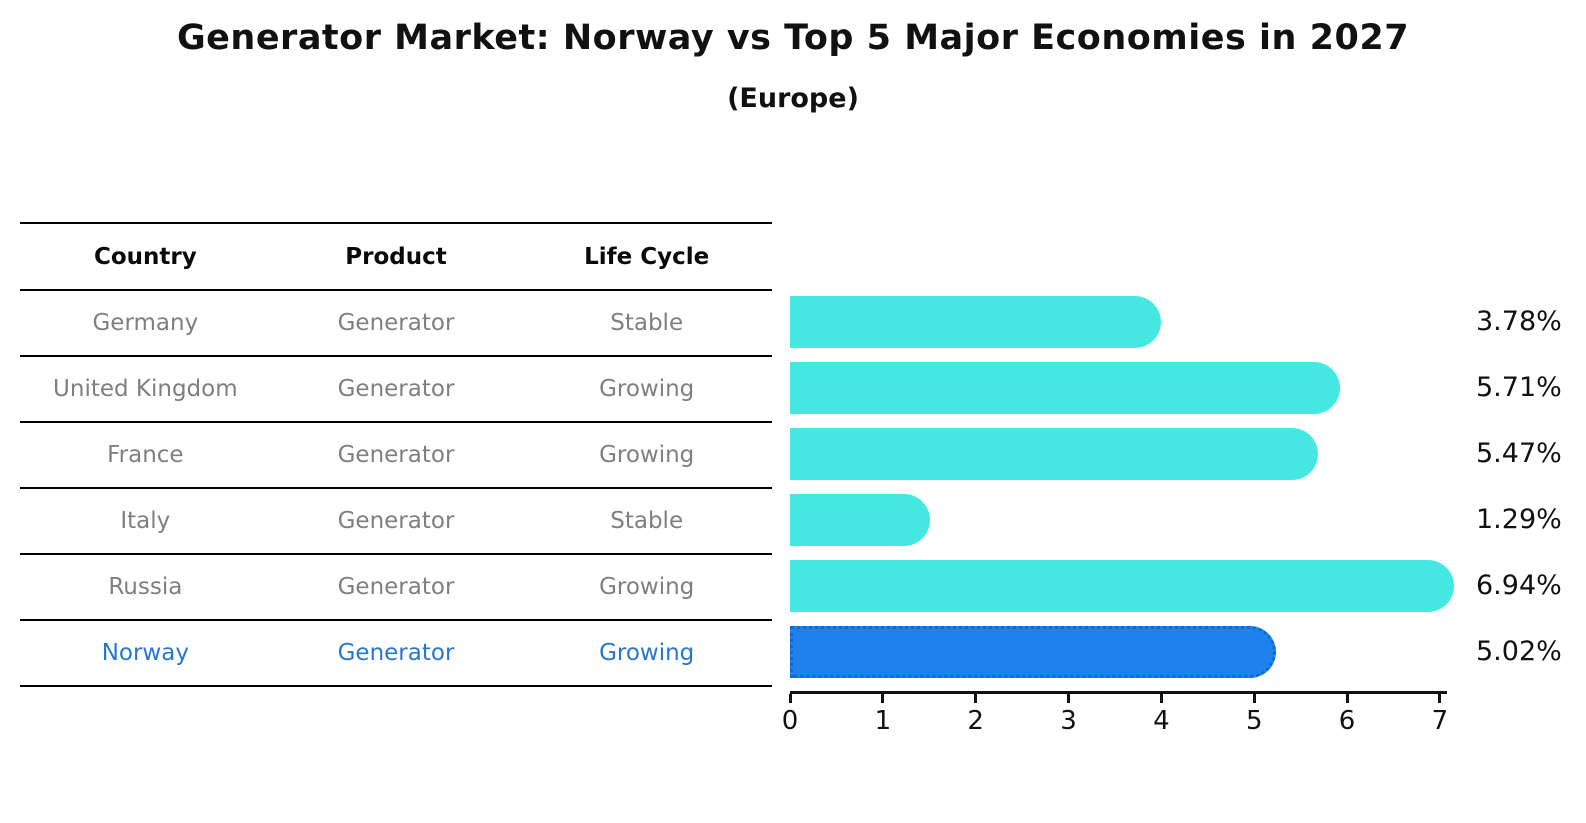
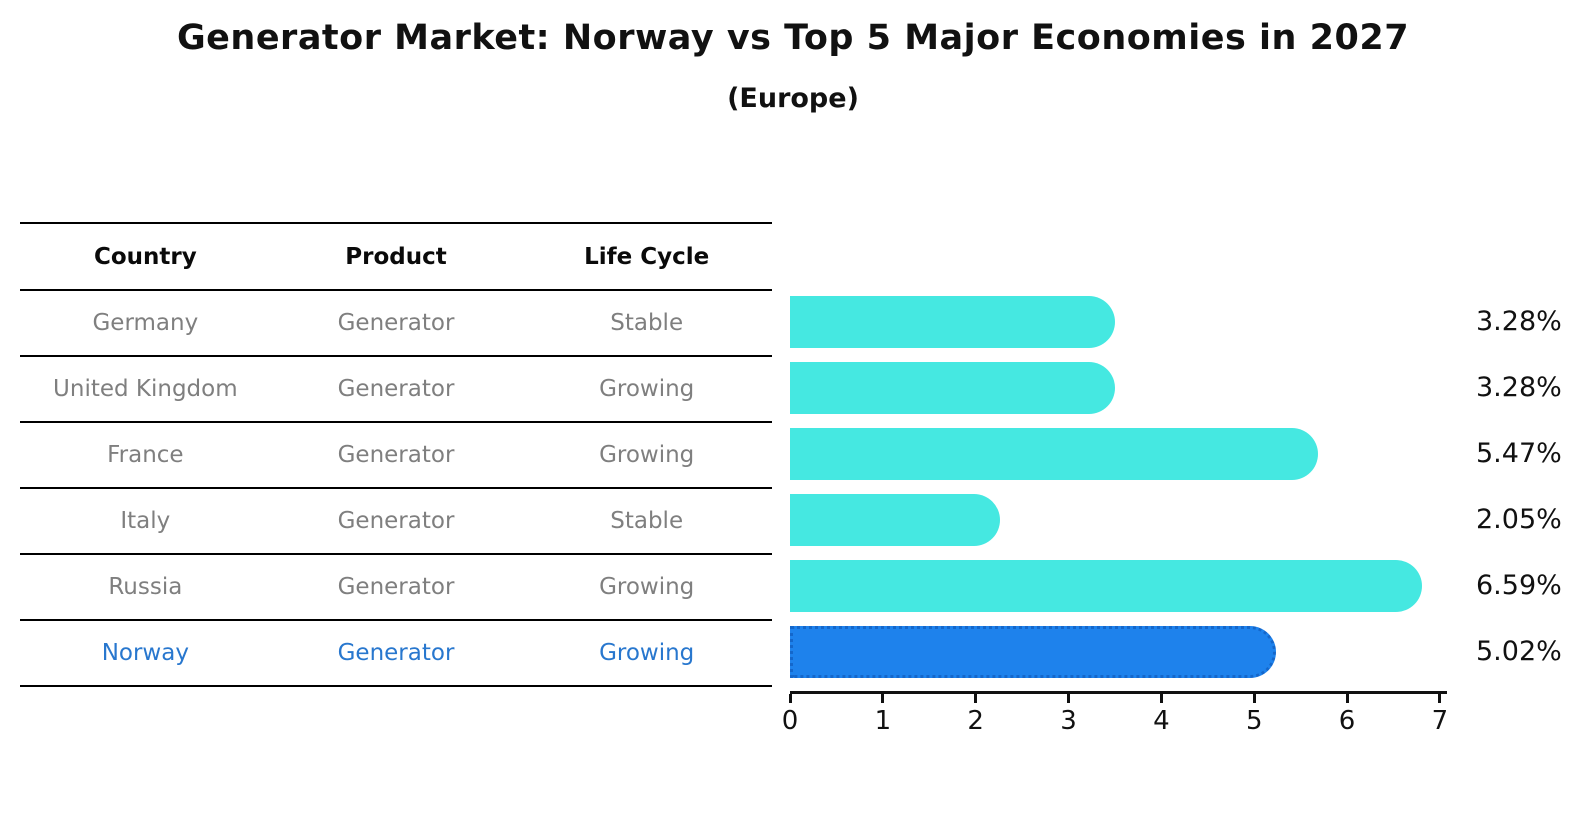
Germany: 3.78% -> 3.28%
United Kingdom: 5.71% -> 3.28%
Italy: 1.29% -> 2.05%
Russia: 6.94% -> 6.59%
